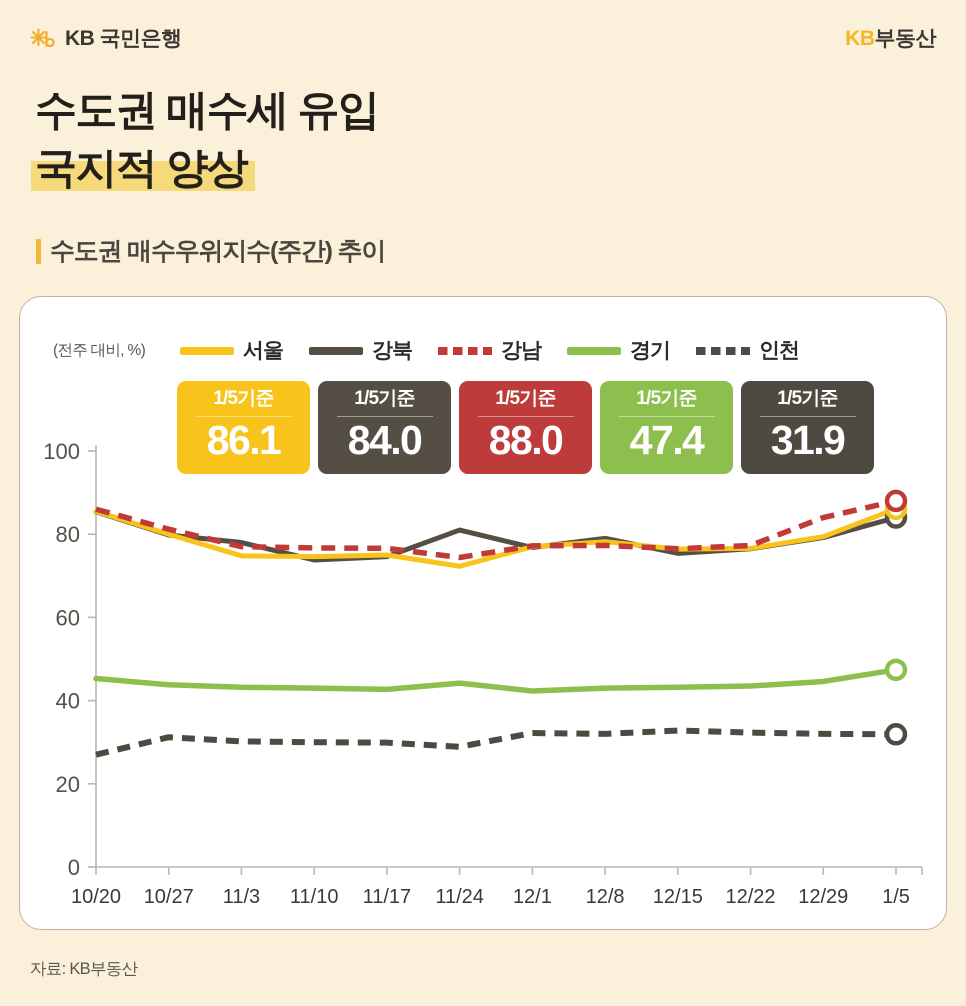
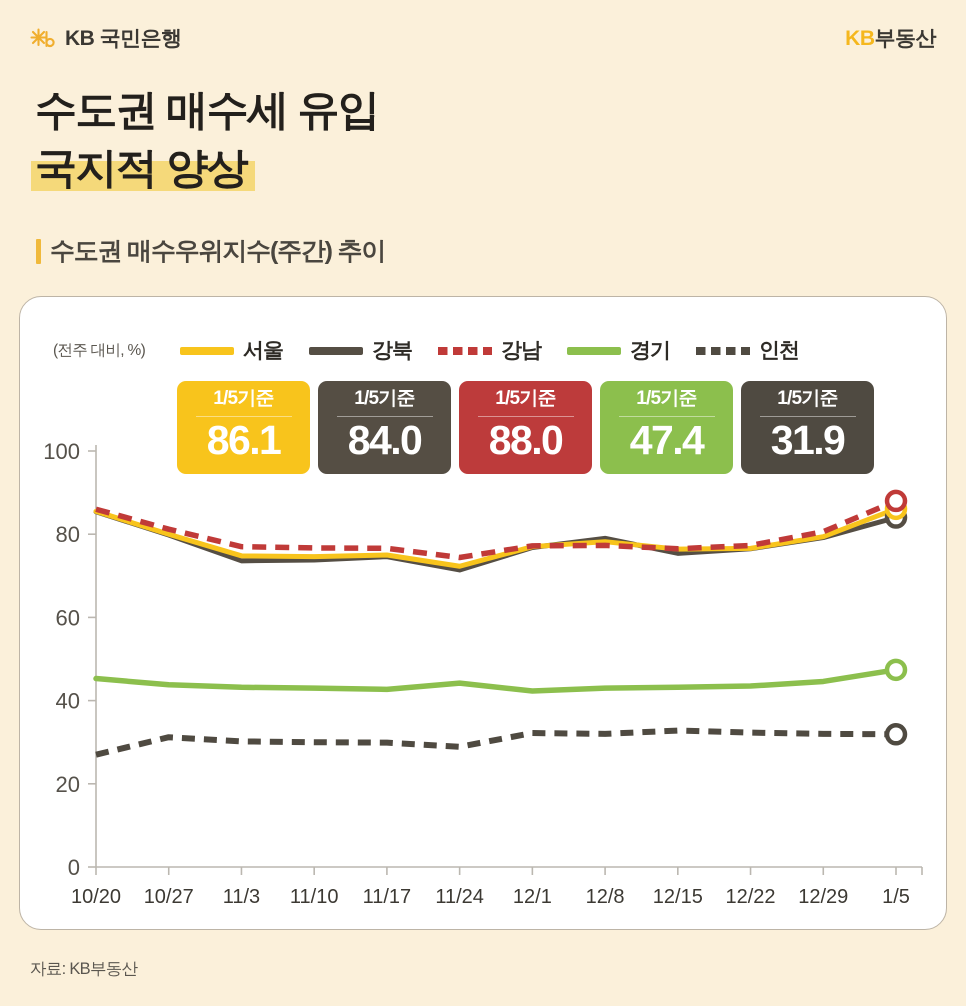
강북/11/3: 78 -> 74
강북/11/24: 81 -> 71
강남/12/29: 84 -> 81
